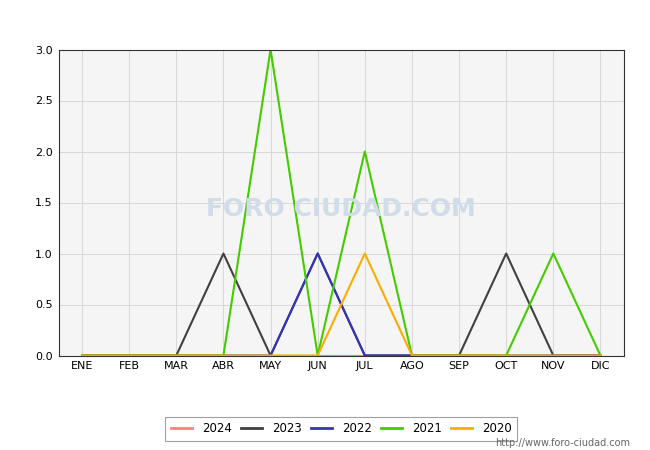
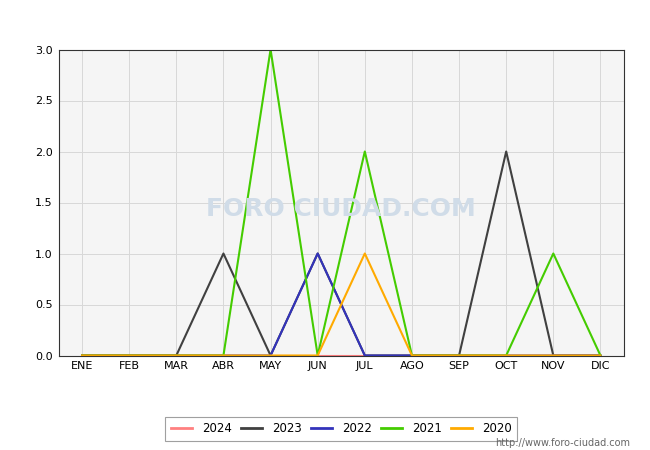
2023/OCT: 1 -> 2
